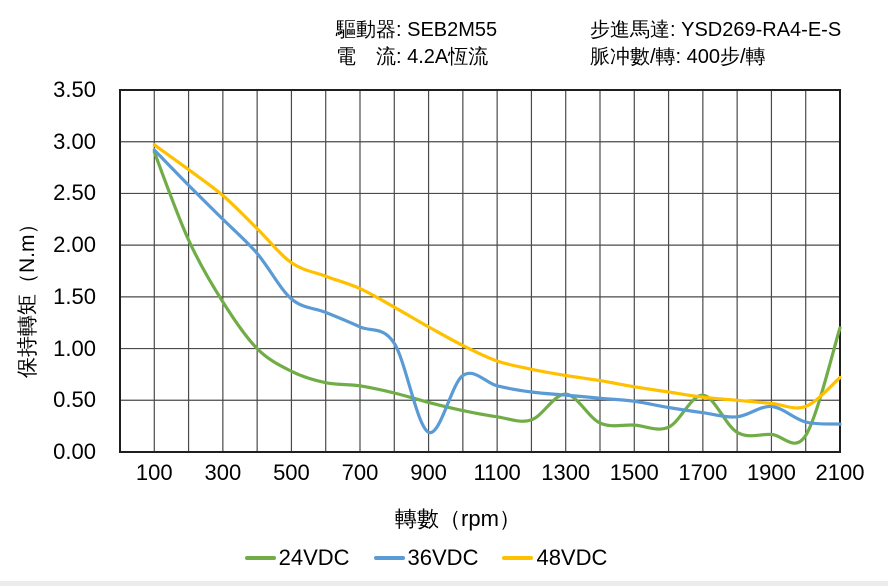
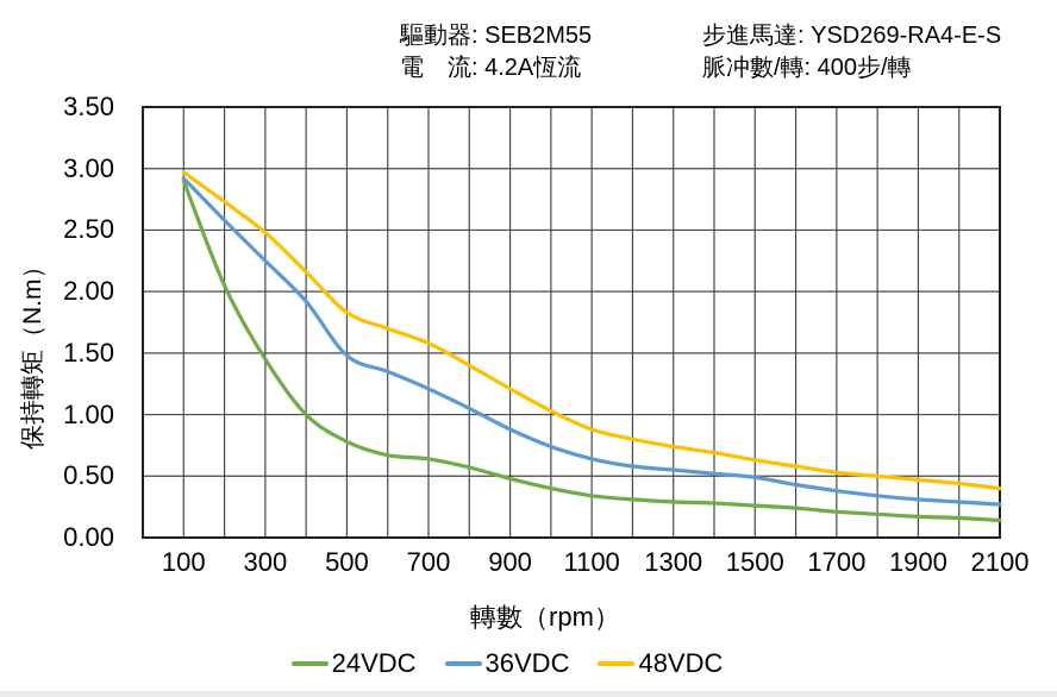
36VDC/900: 0.19 -> 0.88
24VDC/1300: 0.56 -> 0.29
24VDC/1700: 0.55 -> 0.21
36VDC/1900: 0.44 -> 0.31
24VDC/2100: 1.20 -> 0.14
48VDC/2100: 0.72 -> 0.40
